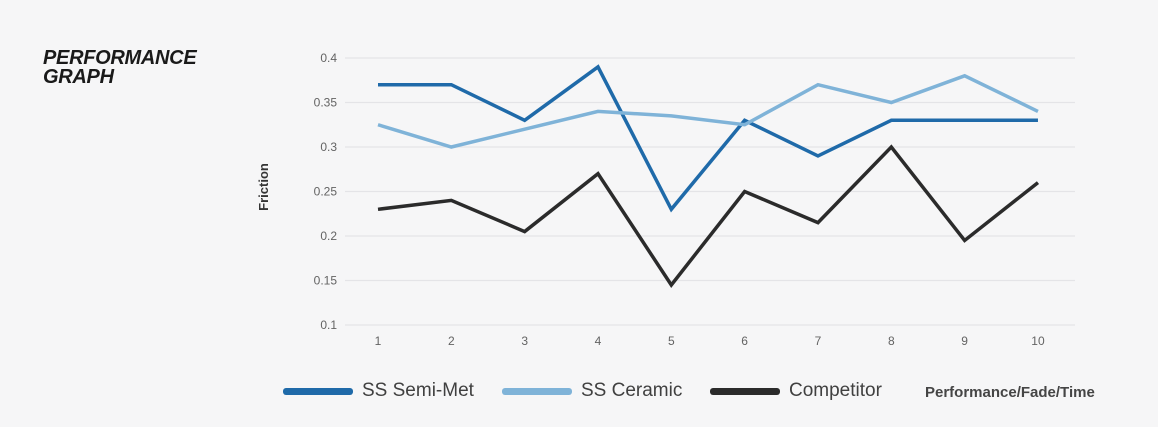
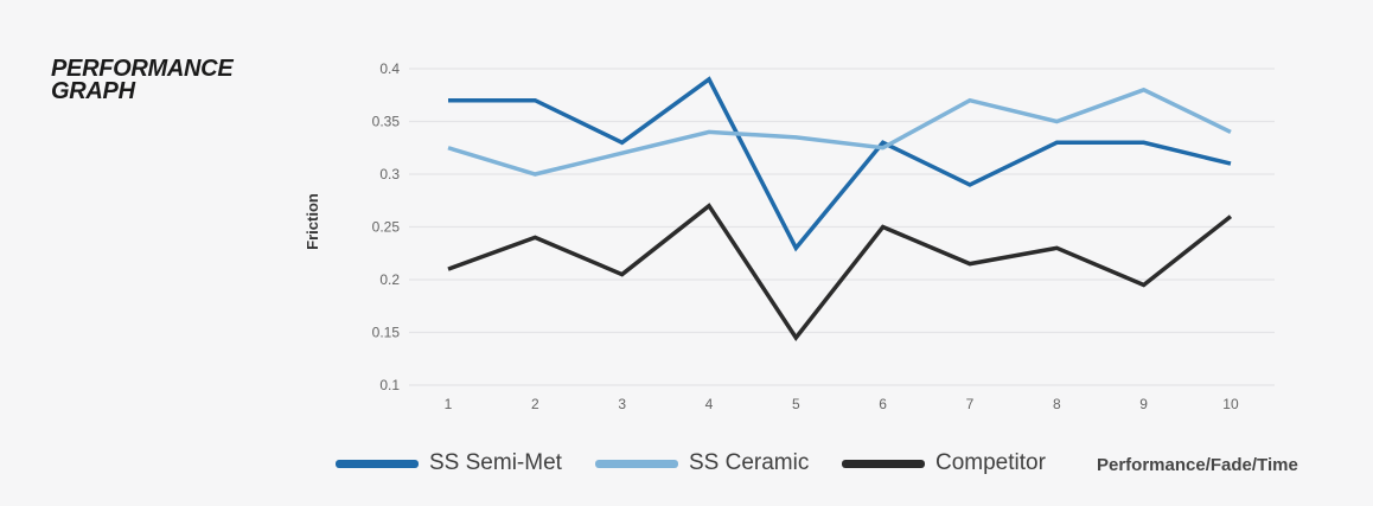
Competitor/1: 0.23 -> 0.21
Competitor/8: 0.30 -> 0.23
SS Semi-Met/10: 0.33 -> 0.31
